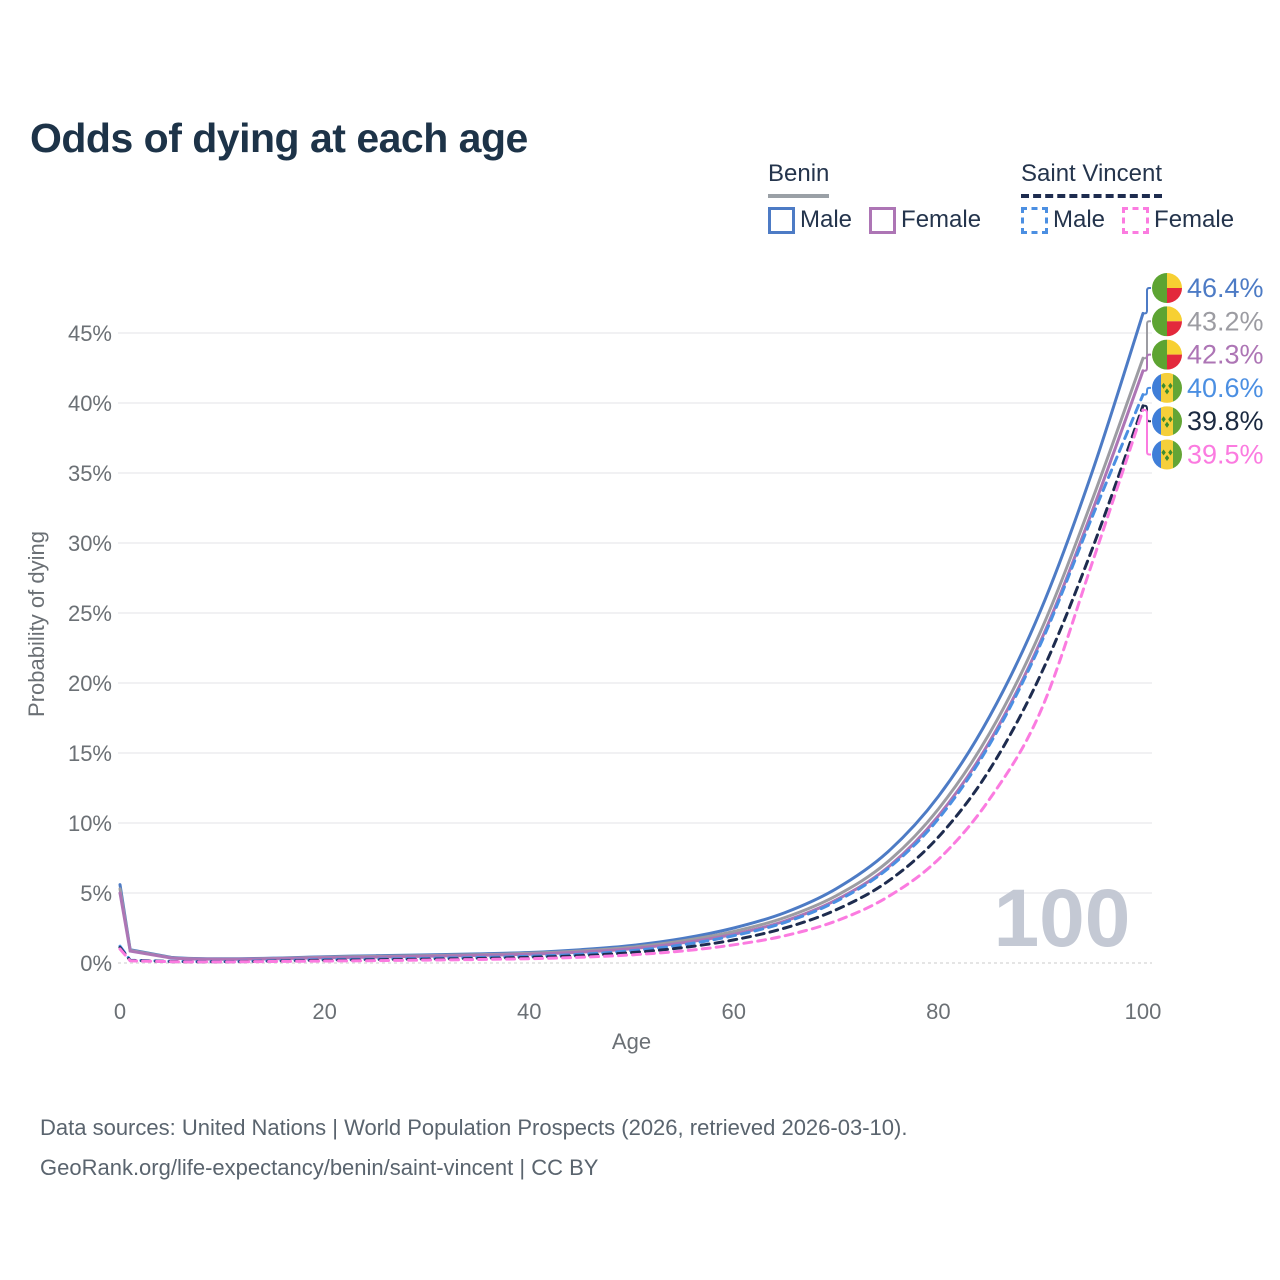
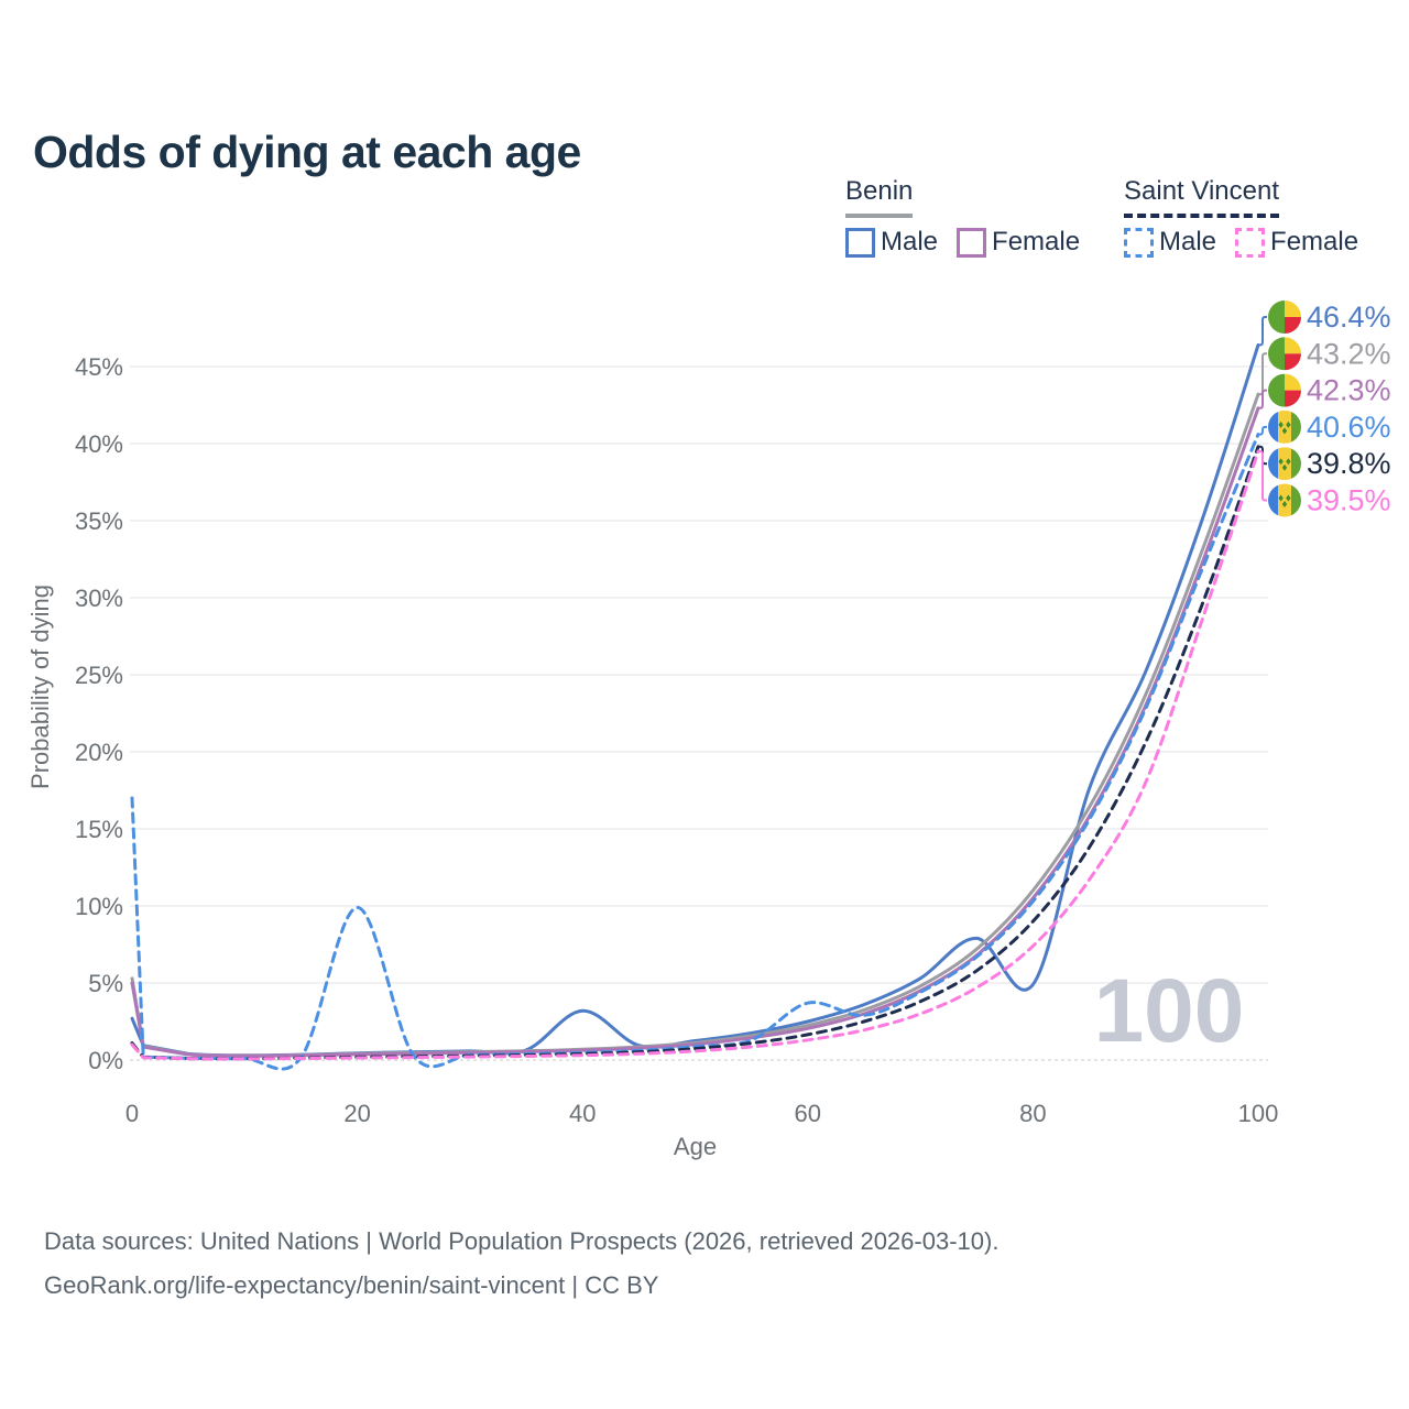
Benin Male/0: 5.6% -> 2.7%
Saint Vincent Male/0: 1.2% -> 17.0%
Saint Vincent Male/20: 0.2% -> 9.9%
Benin Male/40: 0.8% -> 3.2%
Saint Vincent Male/60: 1.9% -> 3.7%
Benin Male/80: 11.9% -> 4.9%
